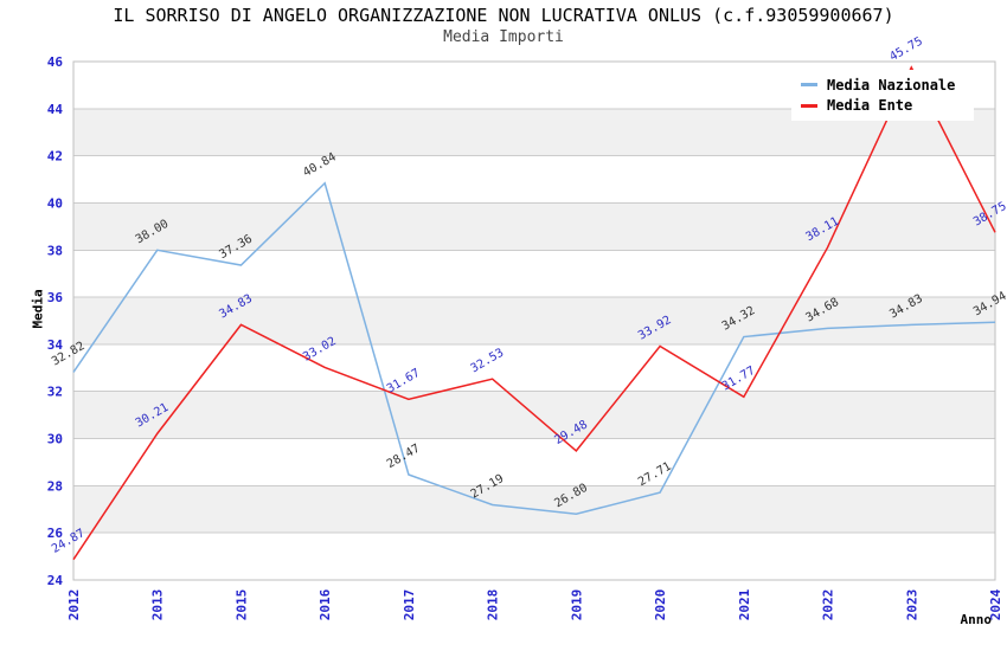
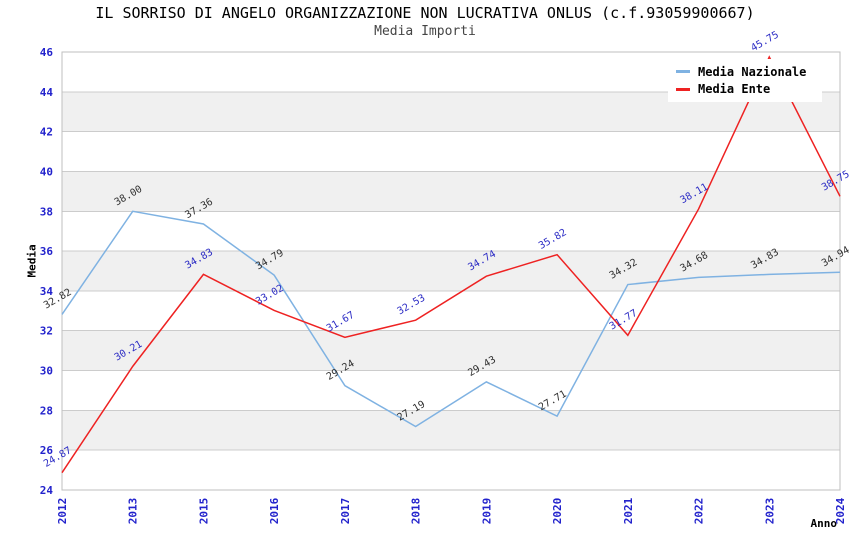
Media Nazionale/2016: 40.84 -> 34.79
Media Nazionale/2017: 28.47 -> 29.24
Media Nazionale/2019: 26.80 -> 29.43
Media Ente/2019: 29.48 -> 34.74
Media Ente/2020: 33.92 -> 35.82
